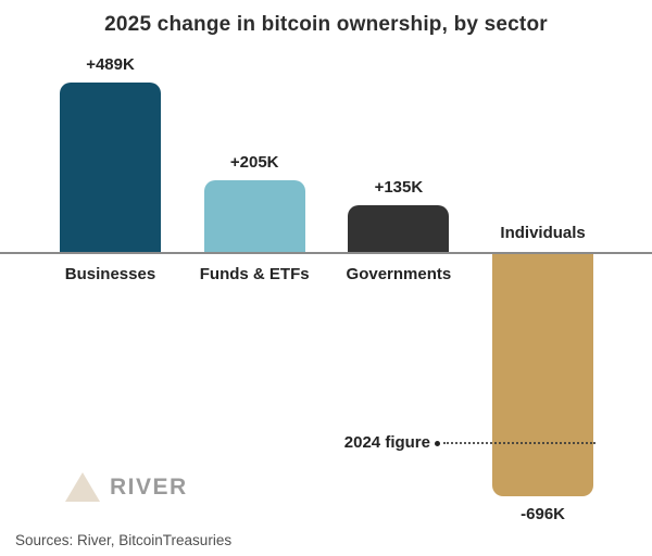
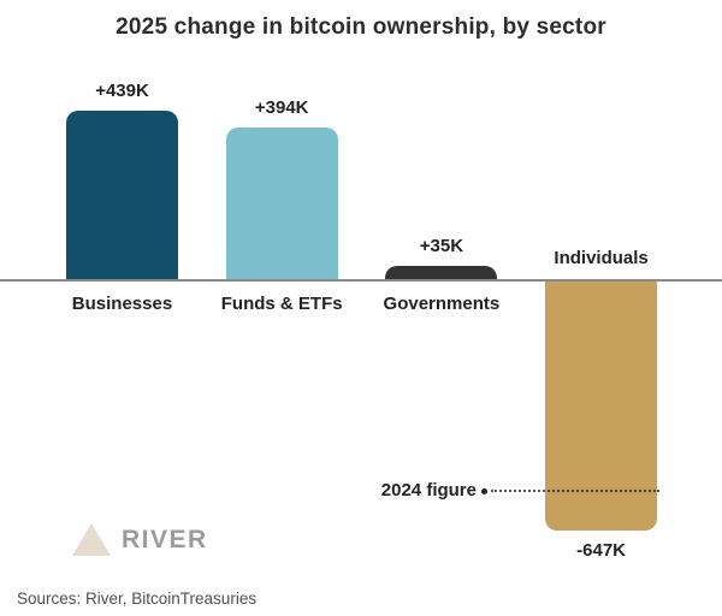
Businesses: +489K -> +439K
Funds & ETFs: +205K -> +394K
Governments: +135K -> +35K
Individuals: -696K -> -647K
